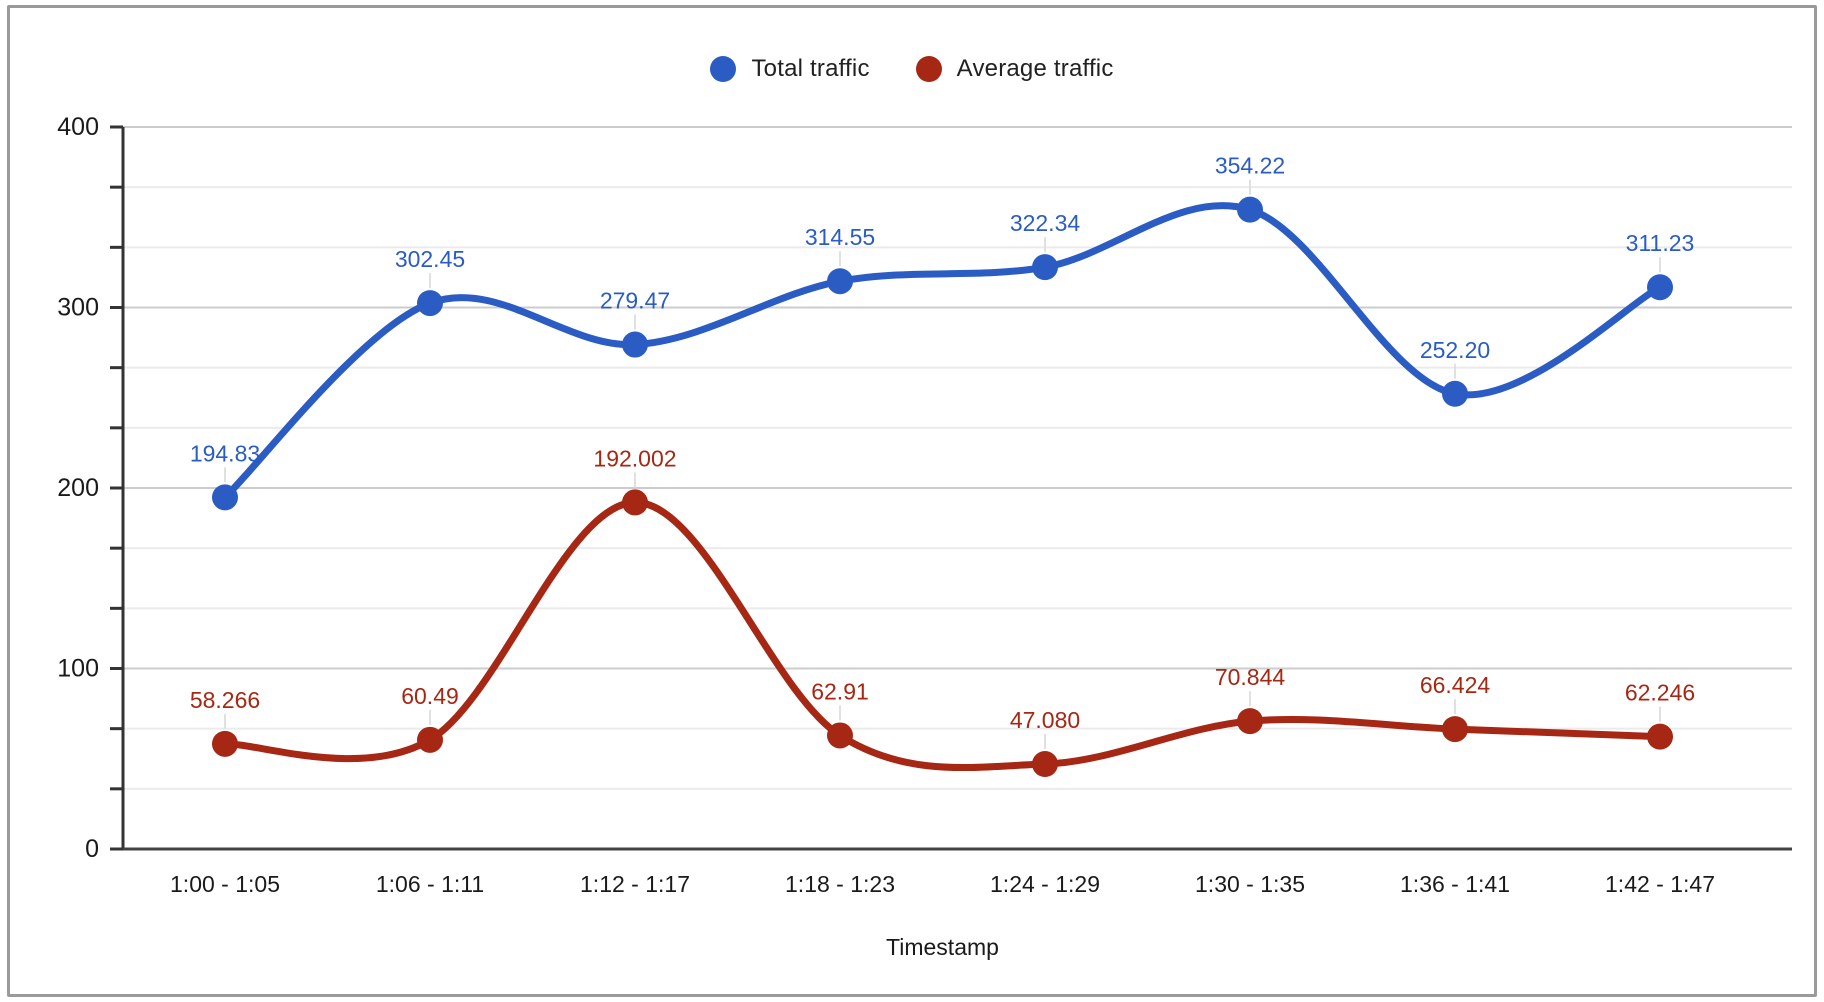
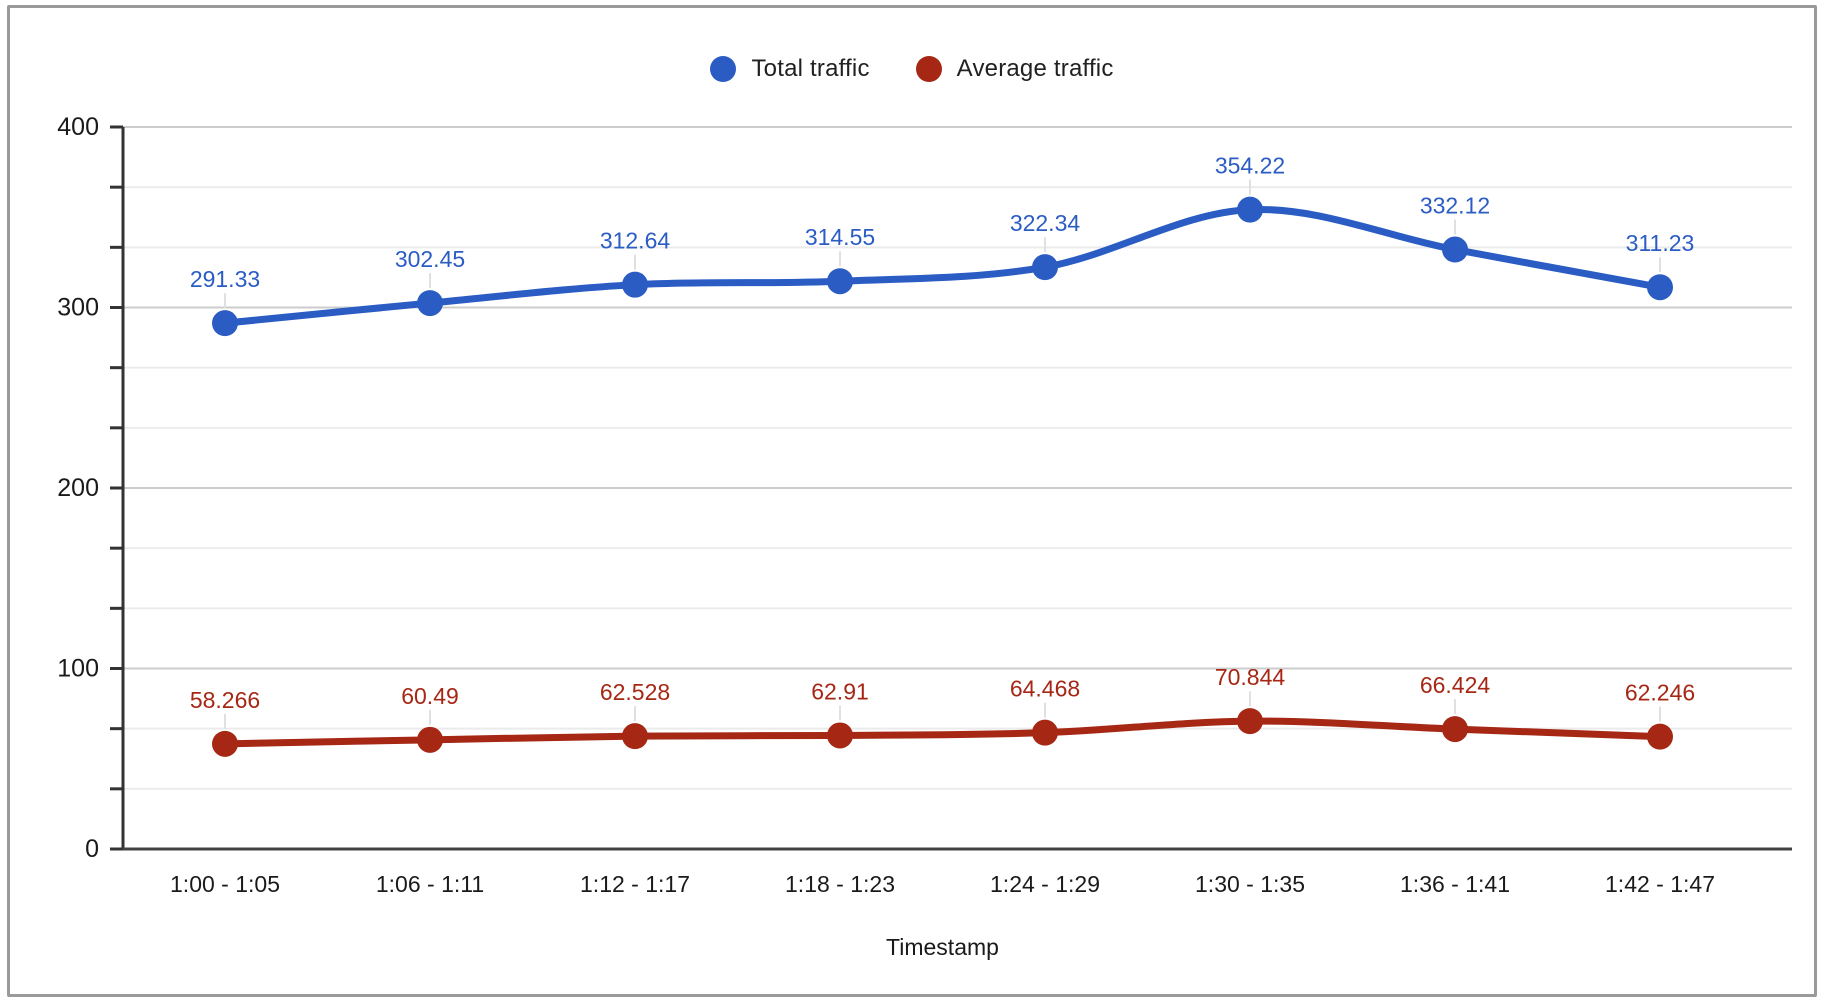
Total traffic/1:00 - 1:05: 194.83 -> 291.33
Total traffic/1:12 - 1:17: 279.47 -> 312.64
Average traffic/1:12 - 1:17: 192.002 -> 62.528
Average traffic/1:24 - 1:29: 47.080 -> 64.468
Total traffic/1:36 - 1:41: 252.20 -> 332.12
